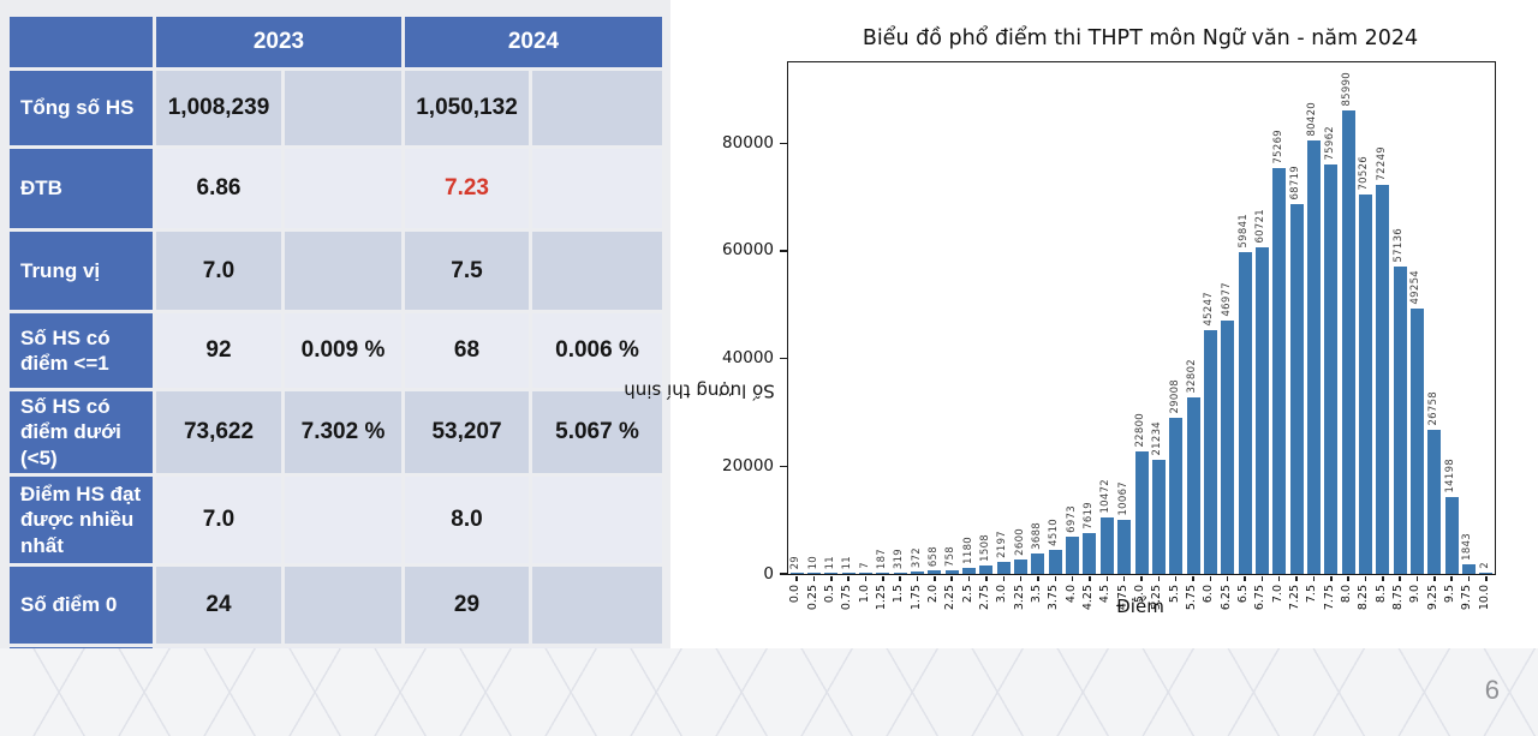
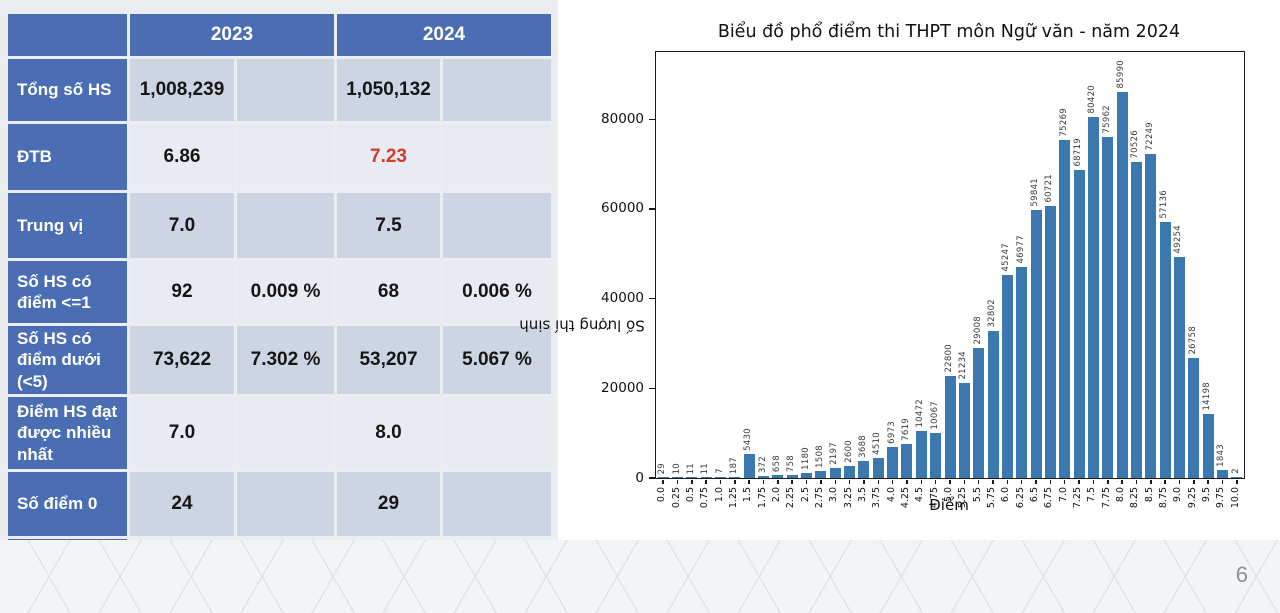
1.5: 319 -> 5430
